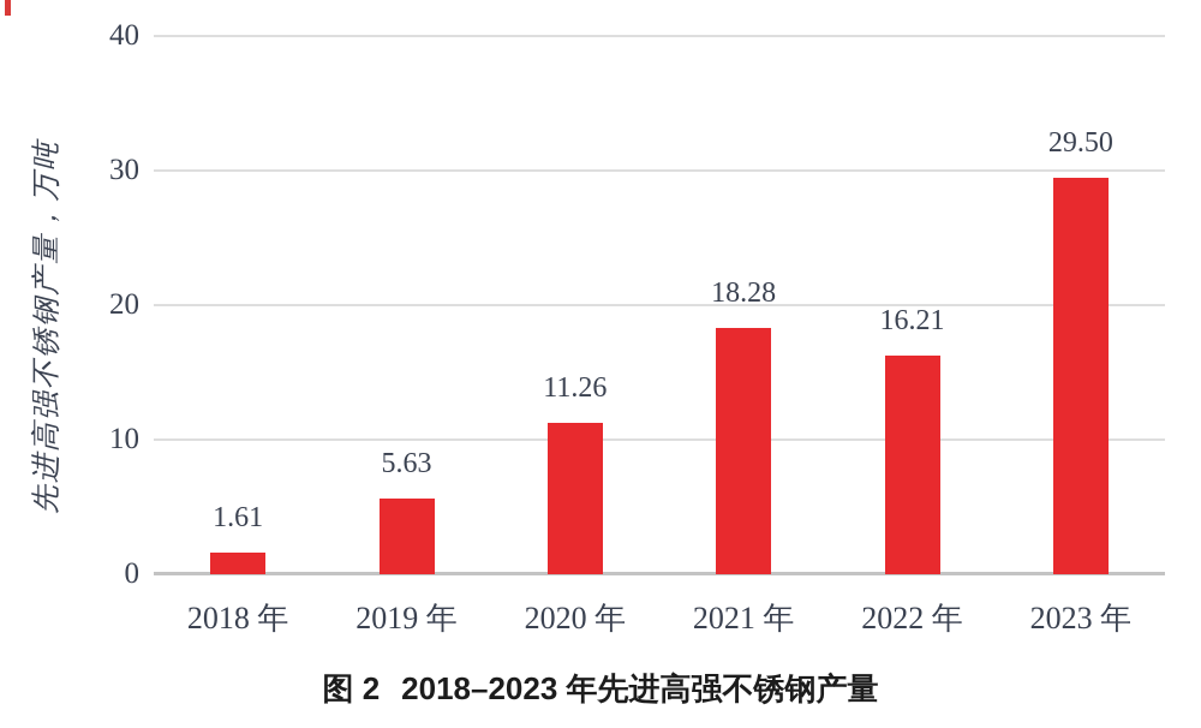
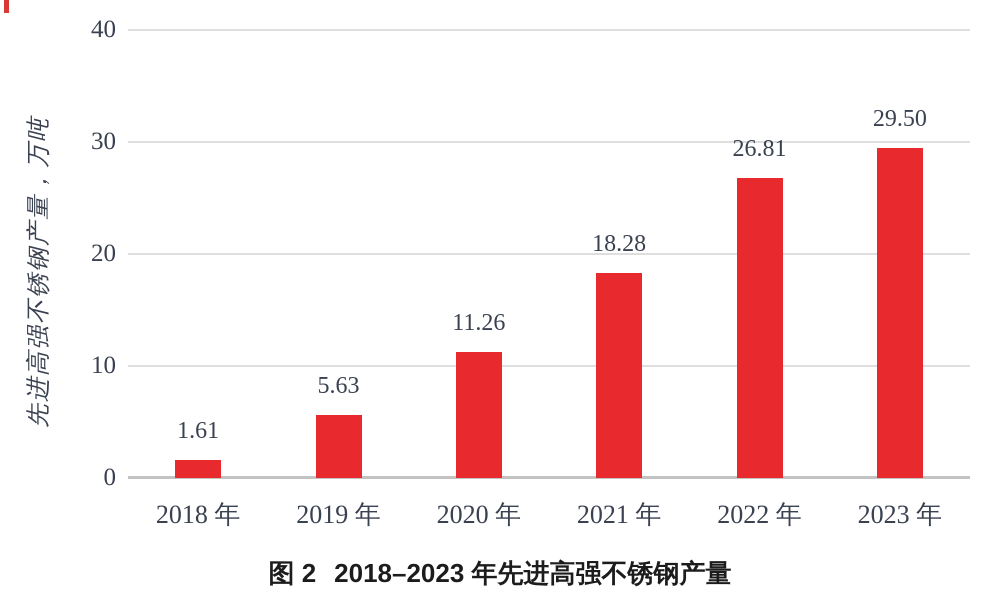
2022 年: 16.21 -> 26.81
